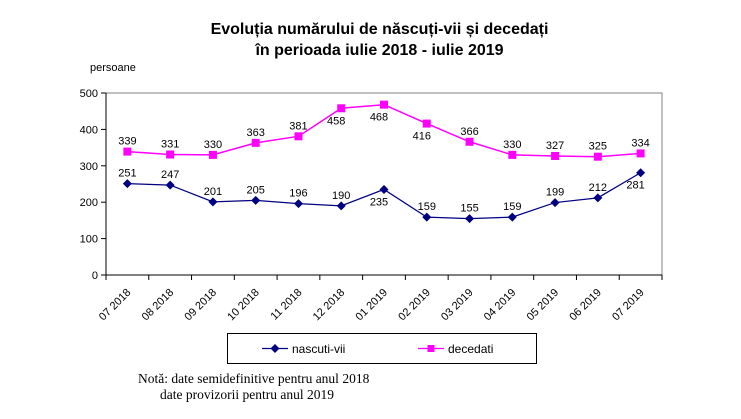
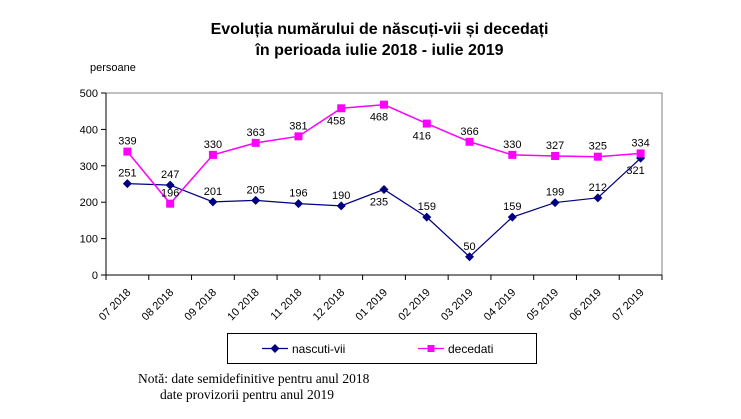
decedati/08 2018: 331 -> 196
nascuti-vii/03 2019: 155 -> 50
nascuti-vii/07 2019: 281 -> 321
